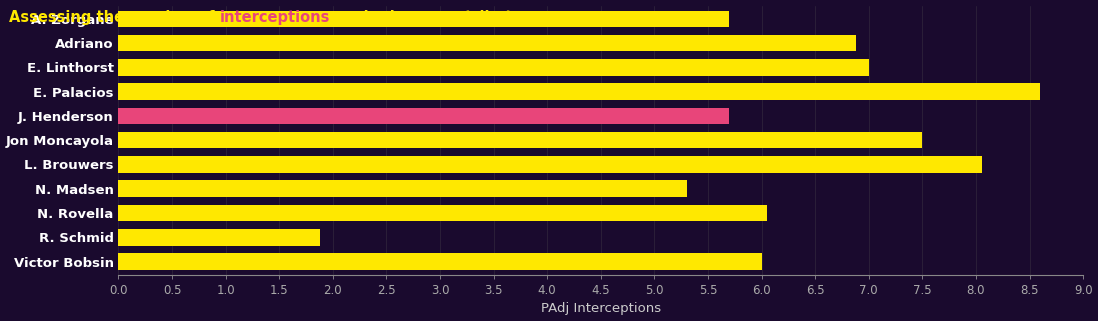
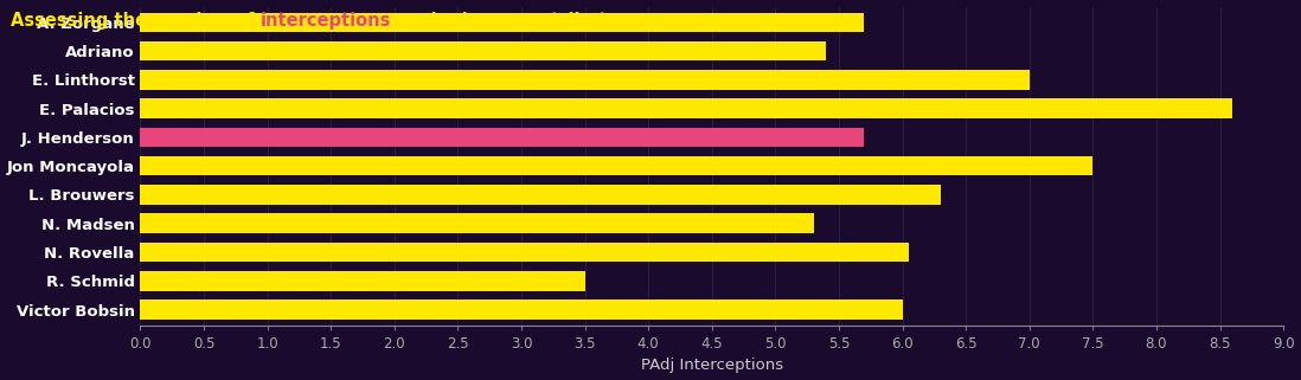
Adriano: 6.88 -> 5.40
L. Brouwers: 8.06 -> 6.30
R. Schmid: 1.88 -> 3.50
